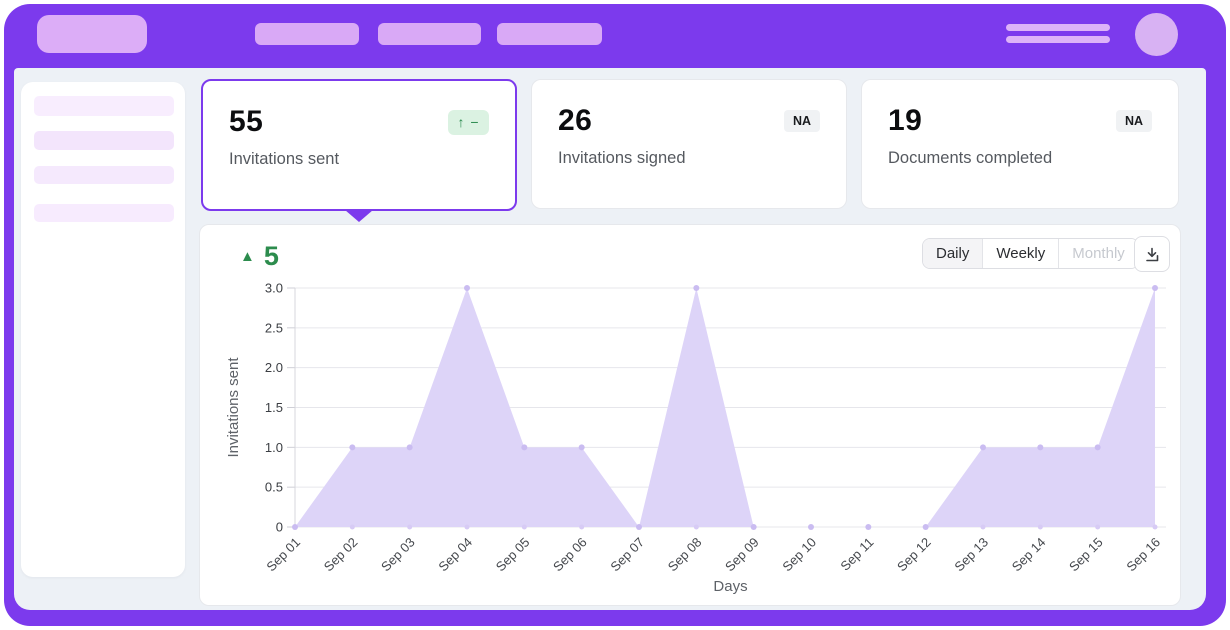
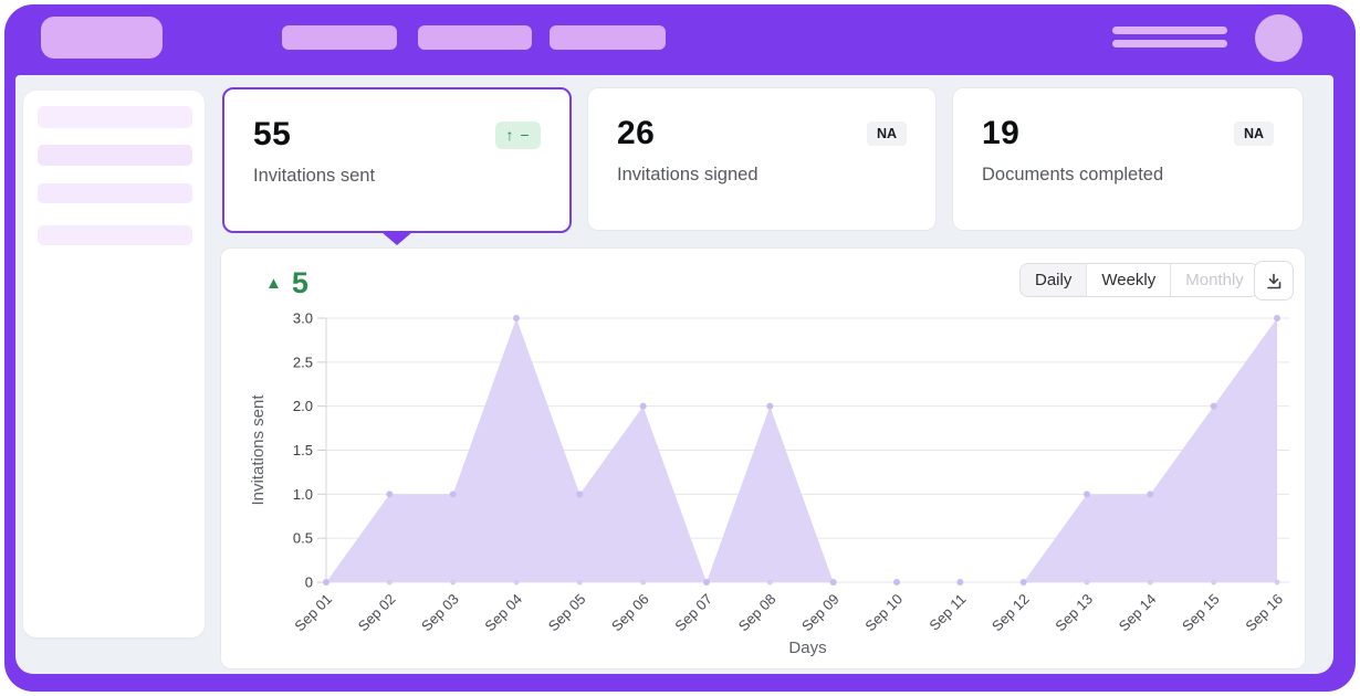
Sep 06: 1 -> 2
Sep 08: 3 -> 2
Sep 15: 1 -> 2
